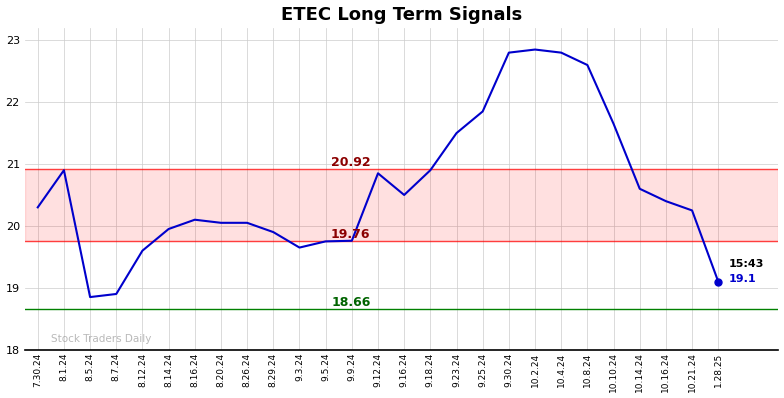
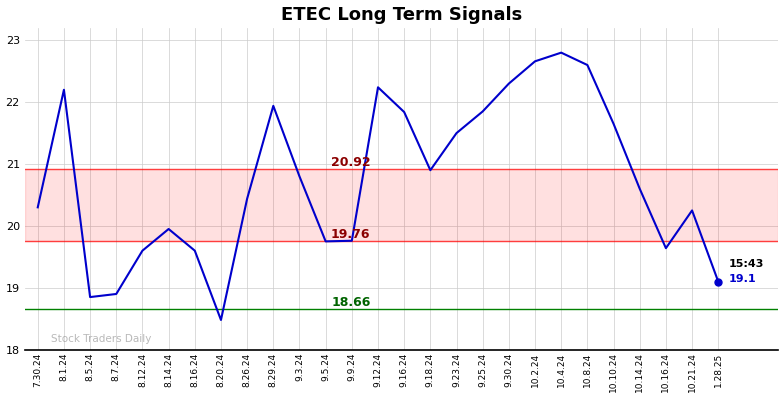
8.1.24: 20.90 -> 22.20
8.16.24: 20.10 -> 19.60
8.20.24: 20.05 -> 18.48
8.26.24: 20.05 -> 20.44
8.29.24: 19.90 -> 21.94
9.3.24: 19.65 -> 20.80
9.12.24: 20.85 -> 22.24
9.16.24: 20.50 -> 21.84
9.30.24: 22.80 -> 22.30
10.2.24: 22.85 -> 22.66
10.16.24: 20.40 -> 19.64
